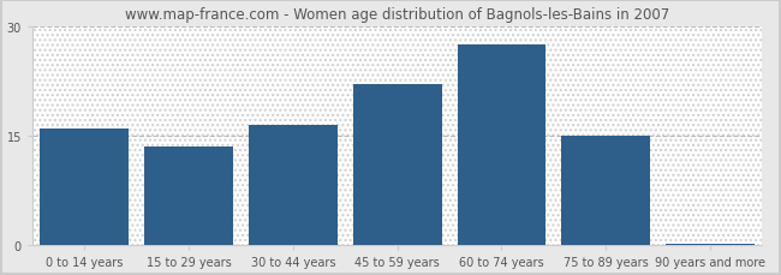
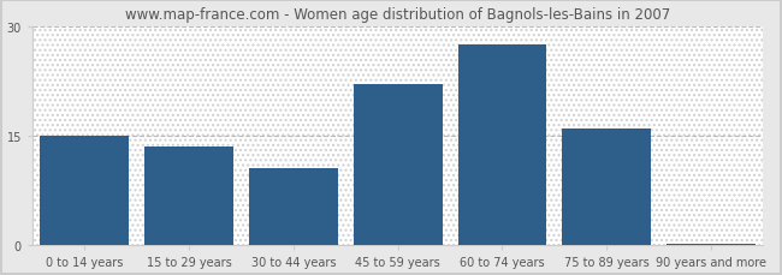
0 to 14 years: 16.0 -> 15.0
30 to 44 years: 16.5 -> 10.6
75 to 89 years: 15.0 -> 16.0
